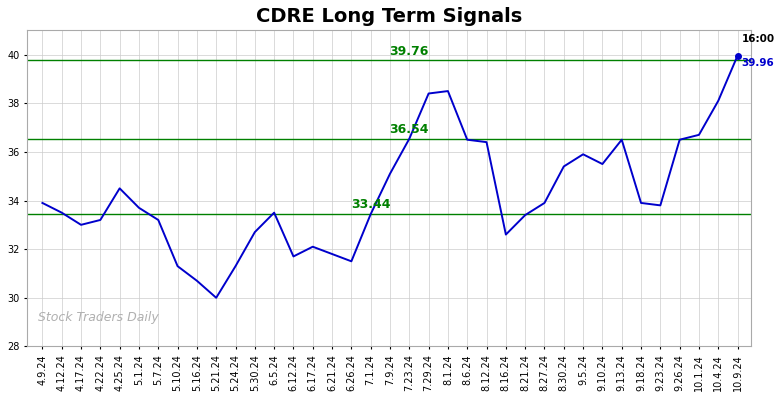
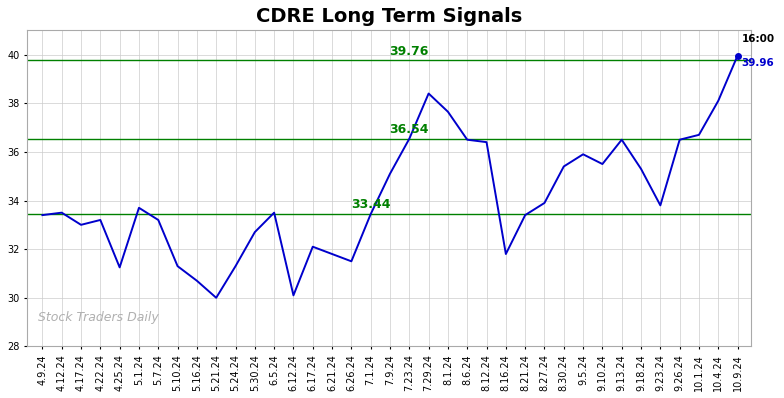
4.9.24: 33.90 -> 33.40
4.25.24: 34.50 -> 31.25
6.12.24: 31.70 -> 30.10
8.1.24: 38.50 -> 37.65
8.16.24: 32.60 -> 31.80
9.18.24: 33.90 -> 35.30
